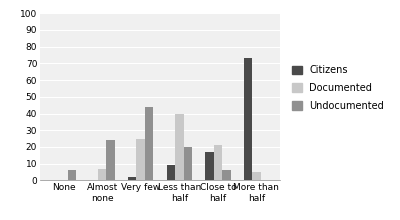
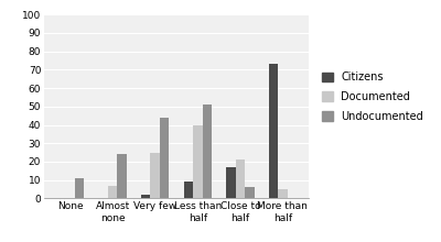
Undocumented/None: 6 -> 11
Undocumented/Less than half: 20 -> 51
